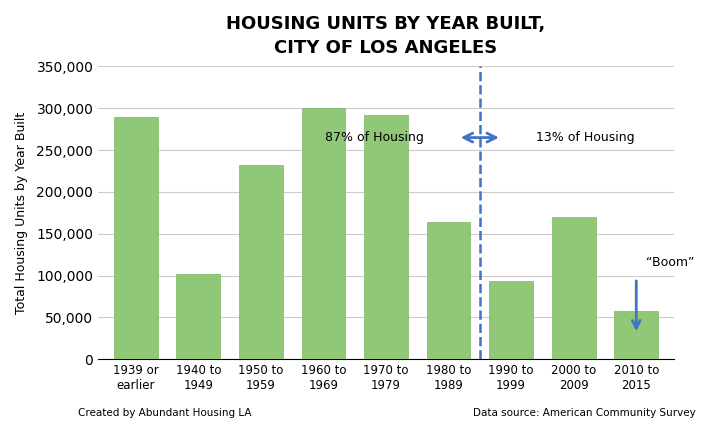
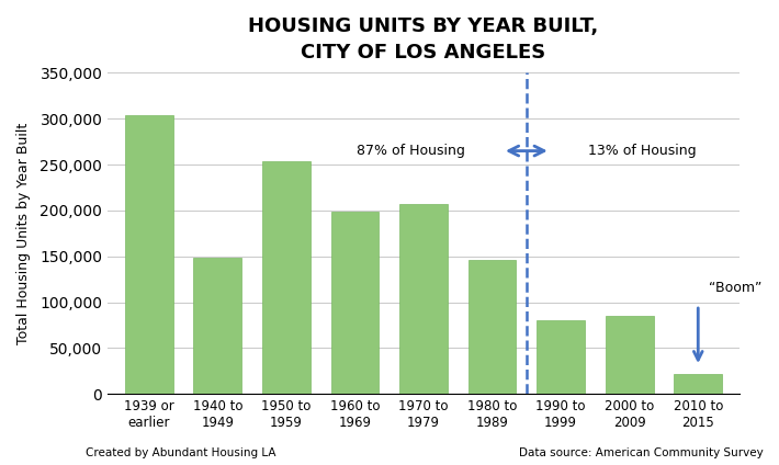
1939 or earlier: 290,000 -> 304,000
1940 to 1949: 102,000 -> 149,000
1950 to 1959: 232,000 -> 254,000
1960 to 1969: 300,000 -> 199,000
1970 to 1979: 292,000 -> 207,000
1980 to 1989: 164,000 -> 146,000
1990 to 1999: 94,000 -> 80,000
2000 to 2009: 170,000 -> 85,000
2010 to 2015: 58,000 -> 22,000
